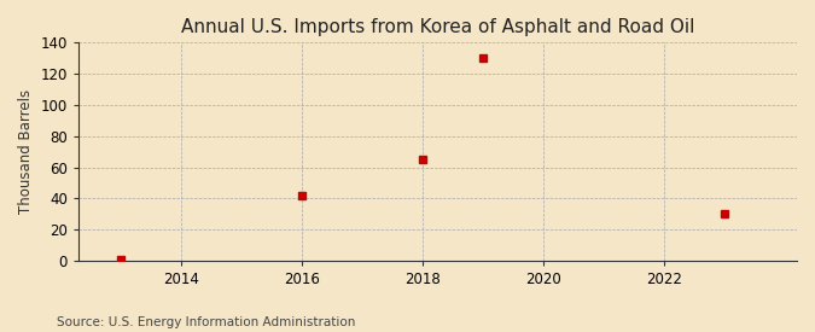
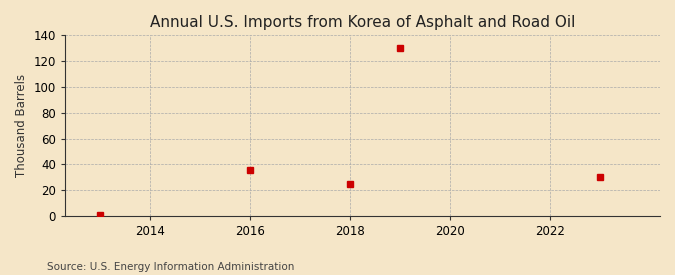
2016: 42 -> 36
2018: 65 -> 25
